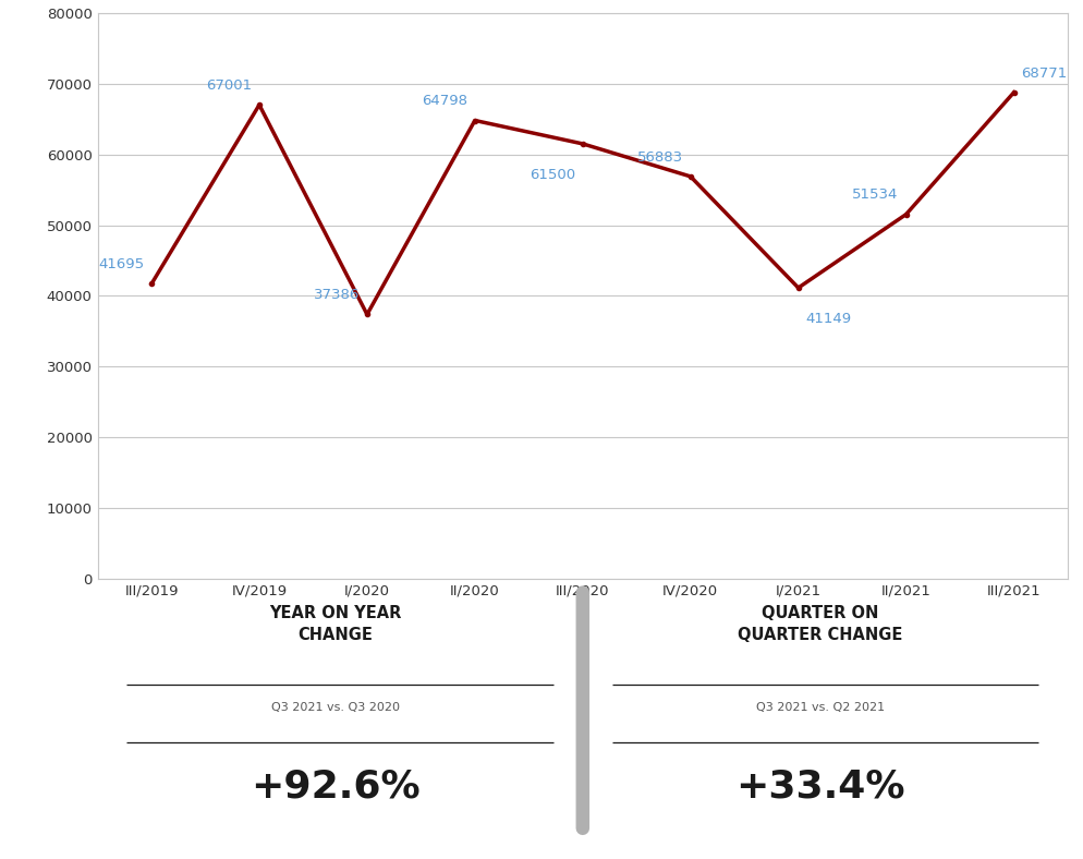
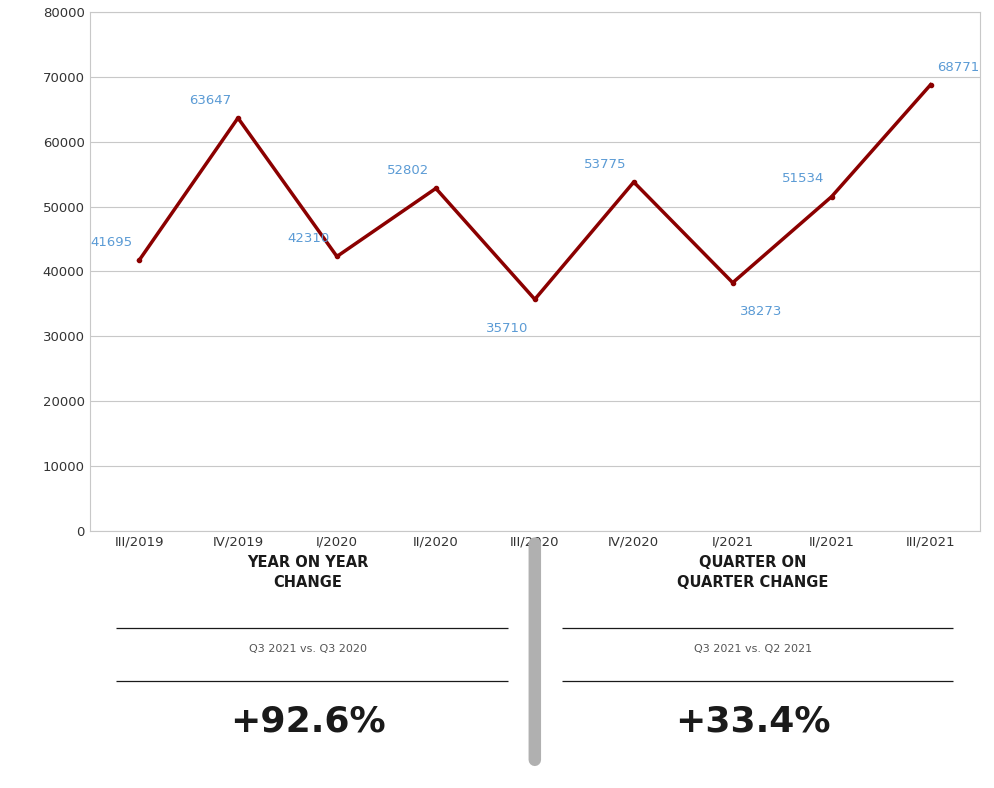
IV/2019: 67001 -> 63647
I/2020: 37386 -> 42310
II/2020: 64798 -> 52802
III/2020: 61500 -> 35710
IV/2020: 56883 -> 53775
I/2021: 41149 -> 38273
